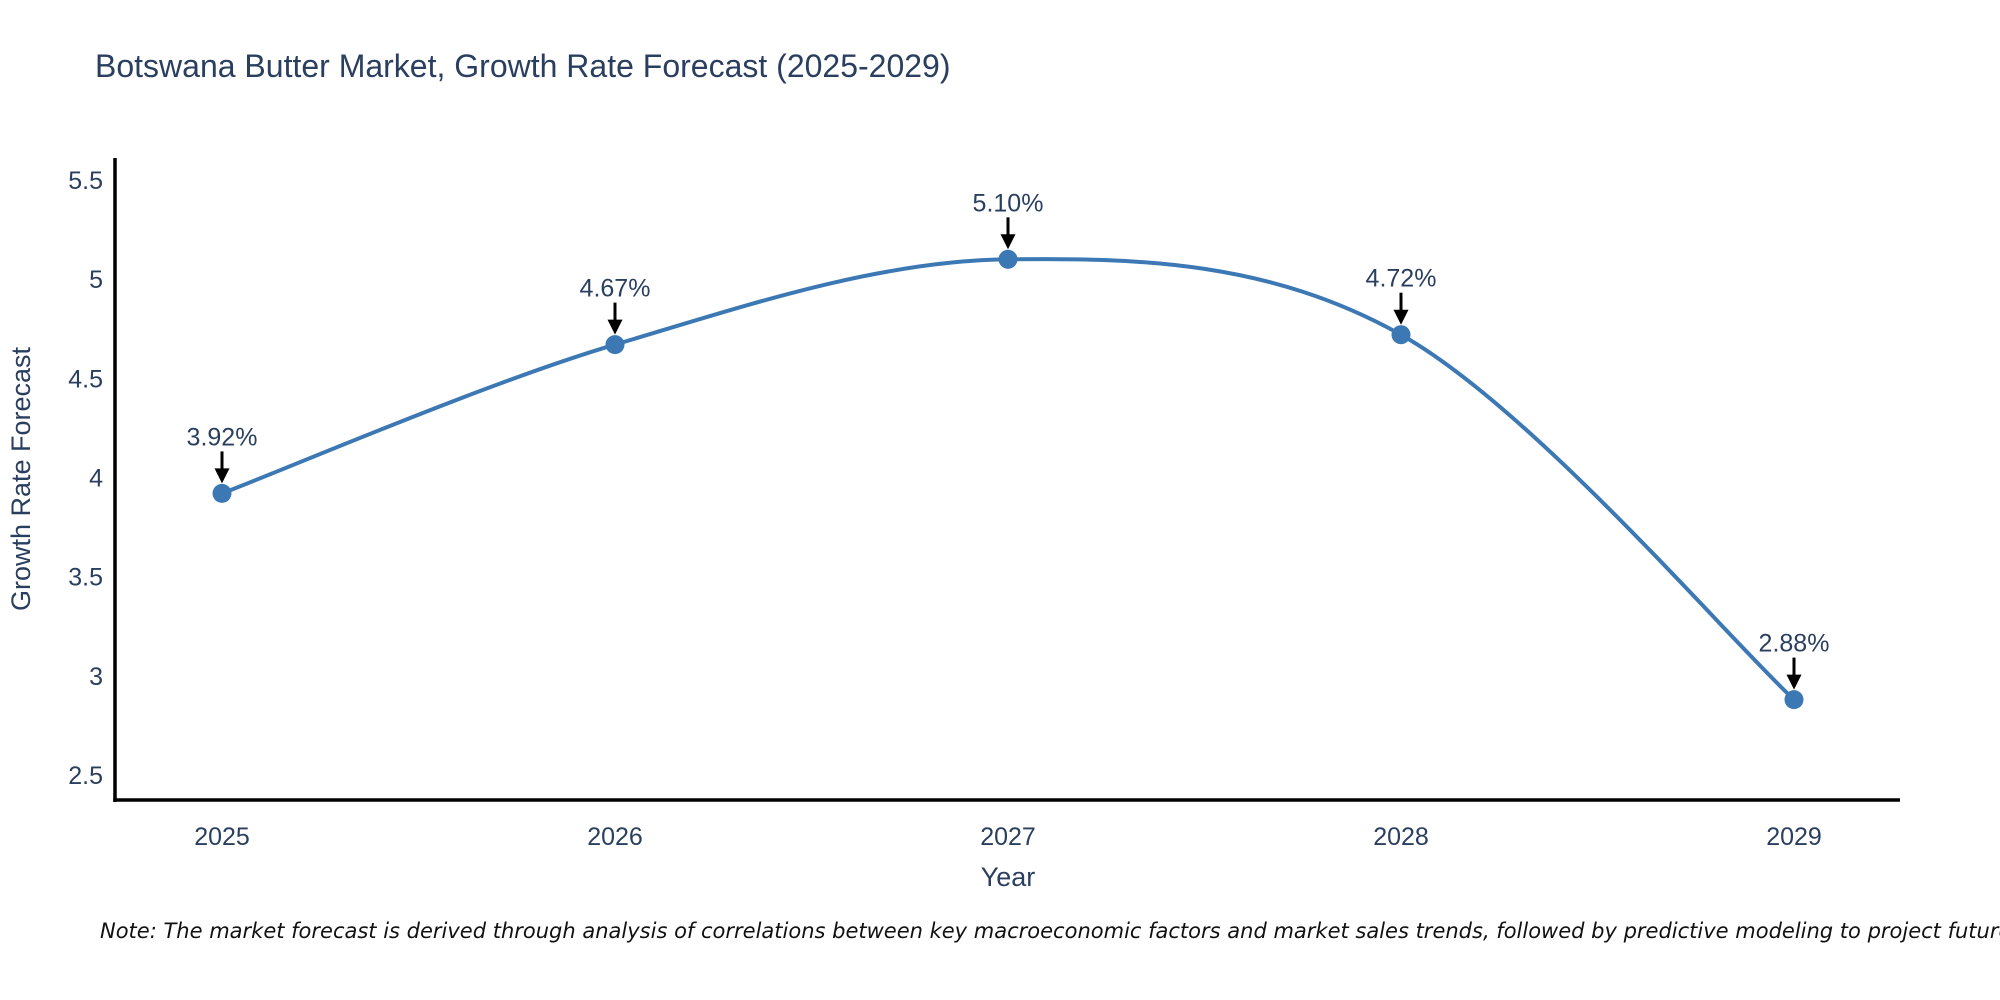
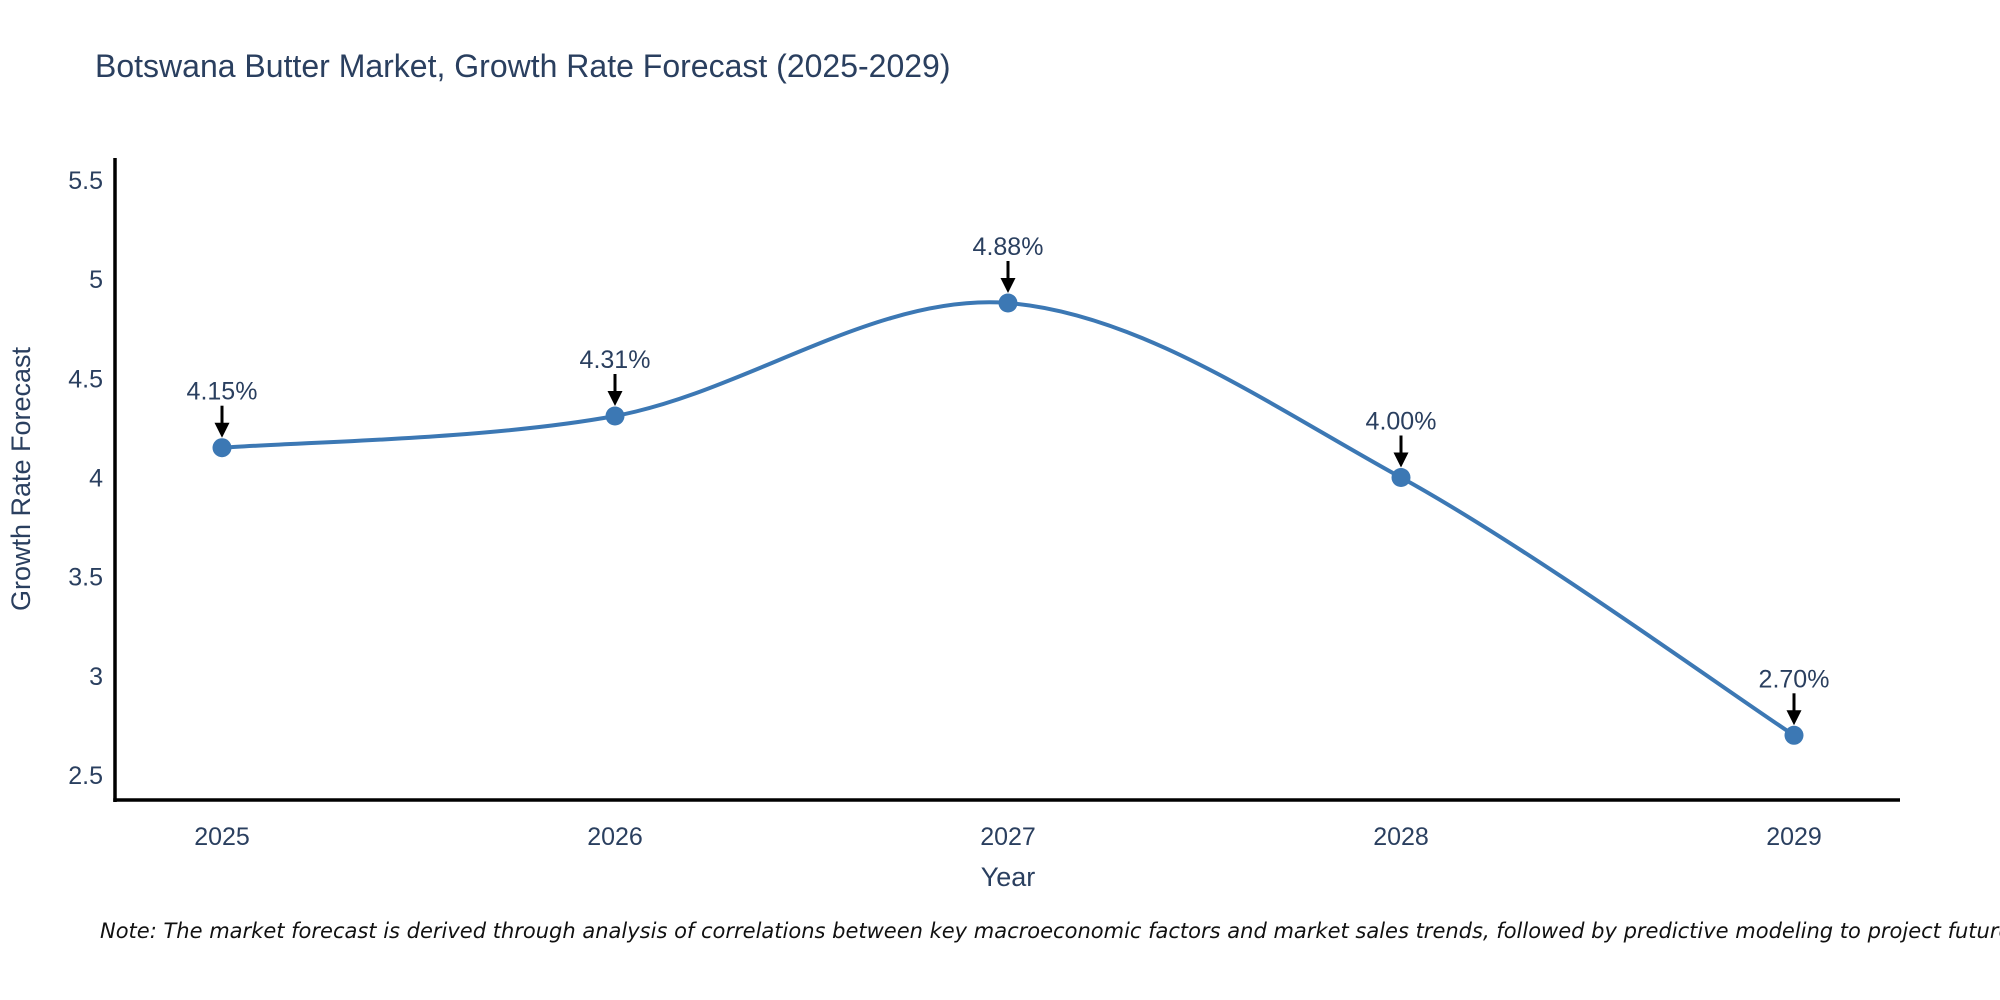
2025: 3.92% -> 4.15%
2026: 4.67% -> 4.31%
2027: 5.10% -> 4.88%
2028: 4.72% -> 4.00%
2029: 2.88% -> 2.70%
